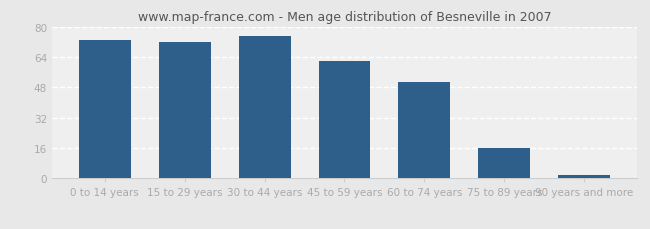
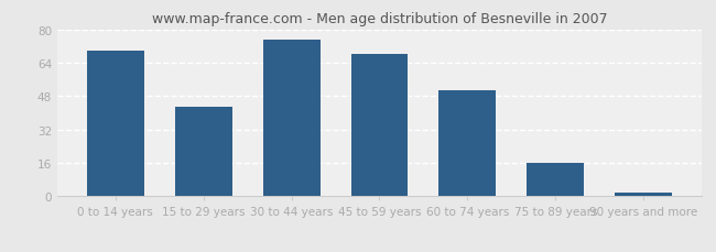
0 to 14 years: 73 -> 70
15 to 29 years: 72 -> 43
45 to 59 years: 62 -> 68
